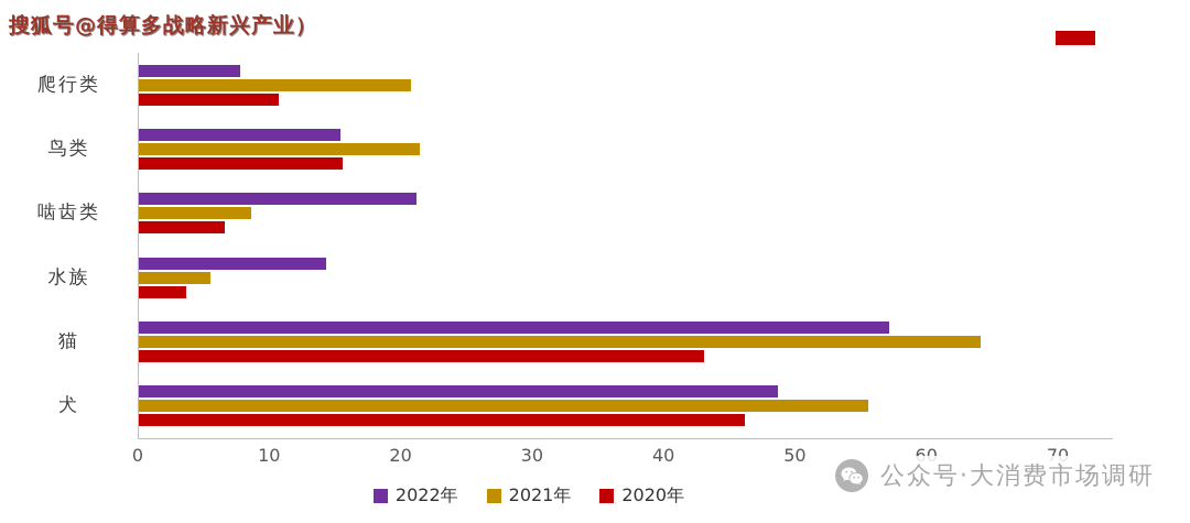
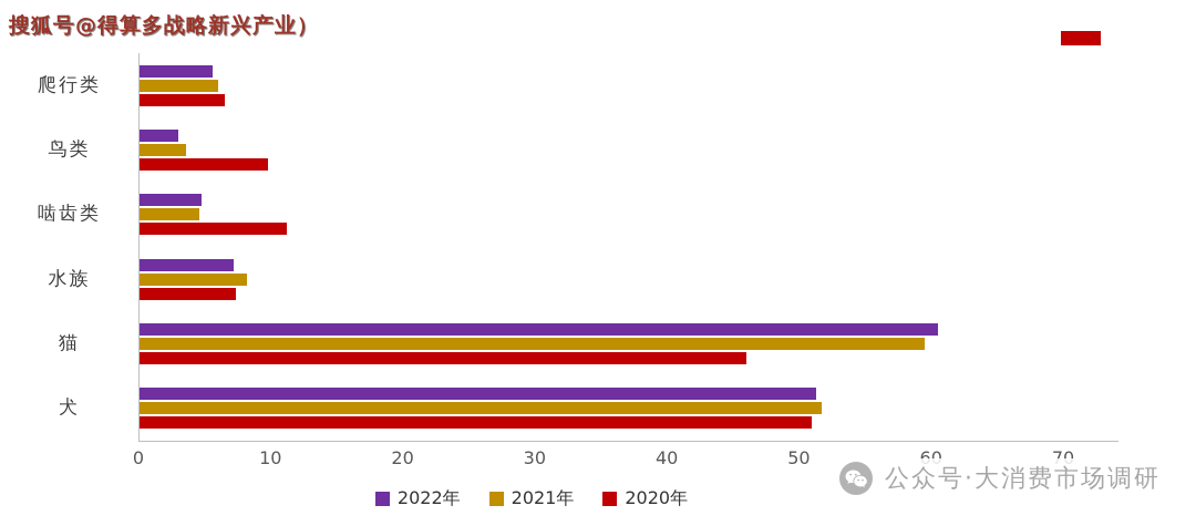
2022年/爬行类: 7.8 -> 5.6
2021年/爬行类: 20.8 -> 6.0
2020年/爬行类: 10.7 -> 6.5
2022年/鸟类: 15.4 -> 3.0
2021年/鸟类: 21.5 -> 3.6
2020年/鸟类: 15.6 -> 9.8
2022年/啮齿类: 21.2 -> 4.8
2021年/啮齿类: 8.6 -> 4.6
2020年/啮齿类: 6.6 -> 11.2
2022年/水族: 14.3 -> 7.2
2021年/水族: 5.5 -> 8.2
2020年/水族: 3.7 -> 7.4
2022年/猫: 57.2 -> 60.5
2021年/猫: 64.1 -> 59.5
2020年/猫: 43.1 -> 46.0
2022年/犬: 48.7 -> 51.3
2021年/犬: 55.6 -> 51.7
2020年/犬: 46.2 -> 51.0
